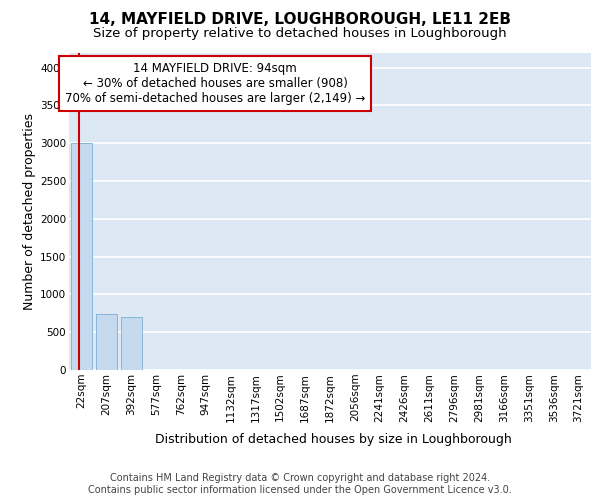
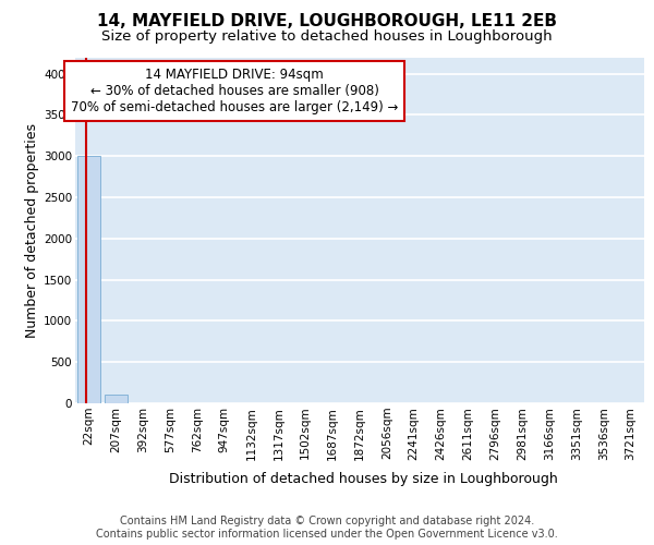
207sqm: 740 -> 110
392sqm: 700 -> 0
